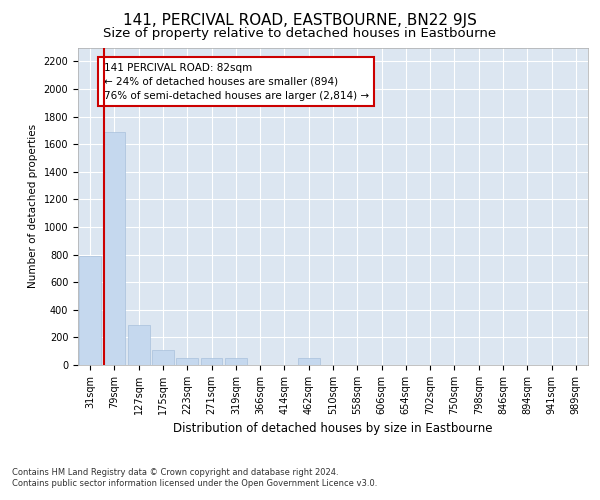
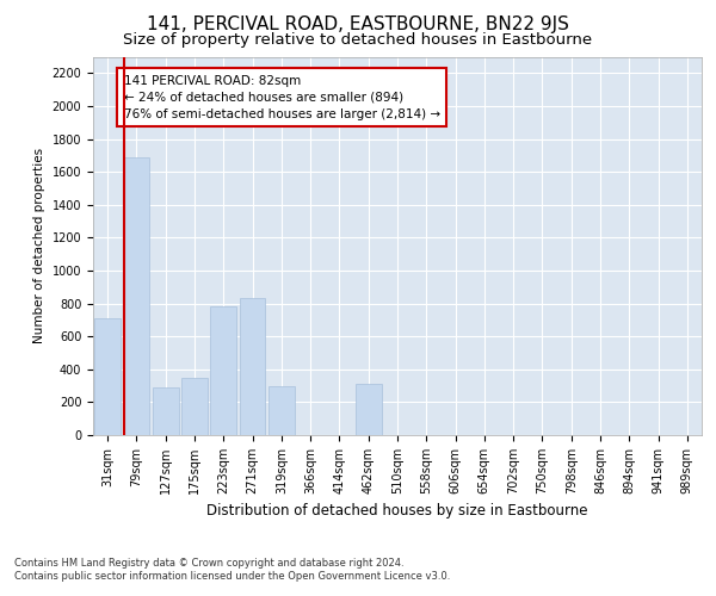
31sqm: 790 -> 710
175sqm: 110 -> 350
223sqm: 50 -> 780
271sqm: 50 -> 830
319sqm: 50 -> 300
462sqm: 50 -> 310
